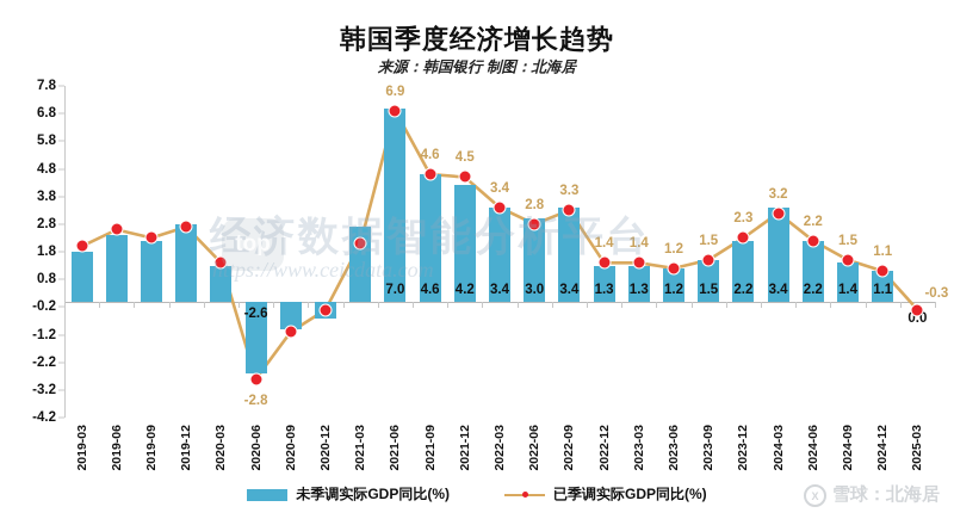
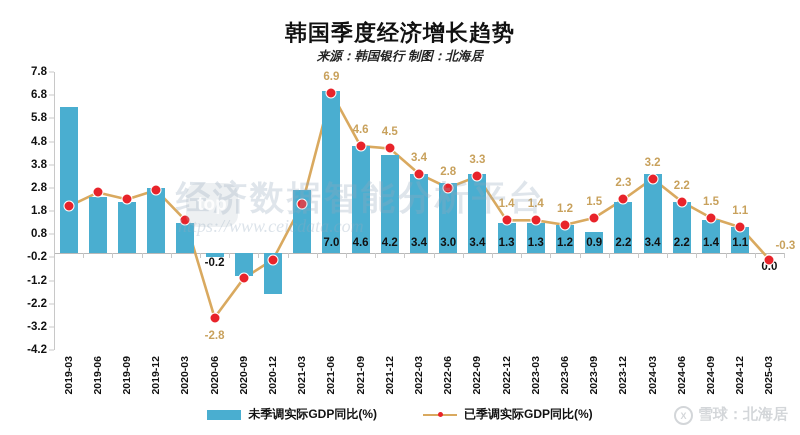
未季调实际GDP同比(%)/2019-03: 1.8 -> 6.3
未季调实际GDP同比(%)/2020-06: -2.6 -> -0.2
未季调实际GDP同比(%)/2020-12: -0.6 -> -1.8
未季调实际GDP同比(%)/2023-09: 1.5 -> 0.9
